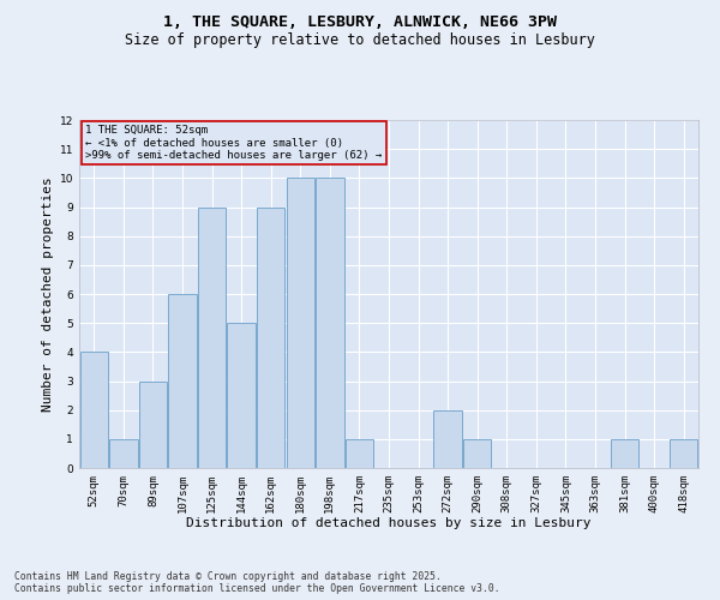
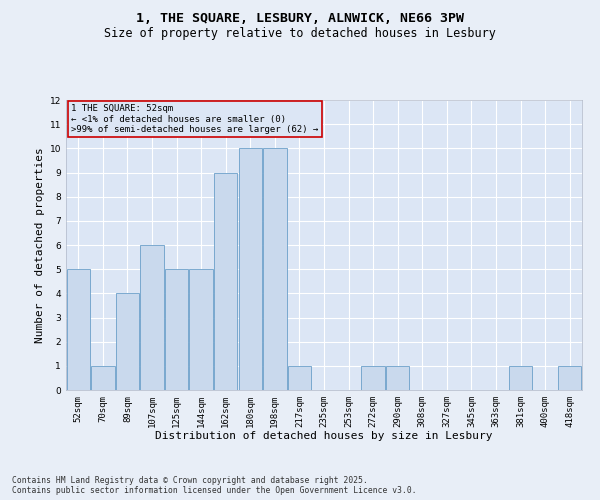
52sqm: 4 -> 5
89sqm: 3 -> 4
125sqm: 9 -> 5
272sqm: 2 -> 1
